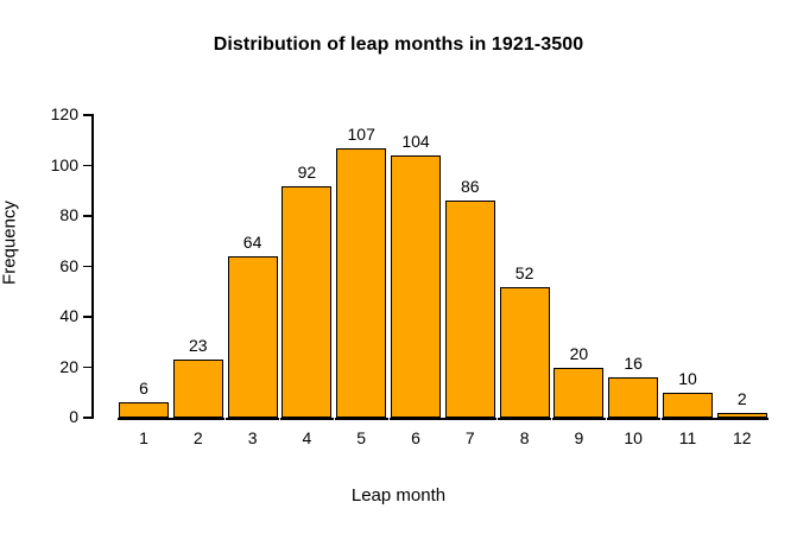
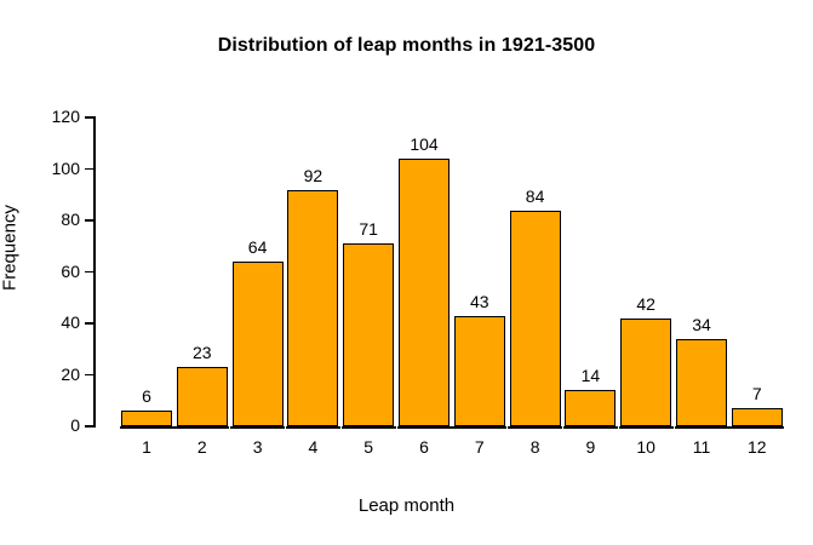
5: 107 -> 71
7: 86 -> 43
8: 52 -> 84
9: 20 -> 14
10: 16 -> 42
11: 10 -> 34
12: 2 -> 7
